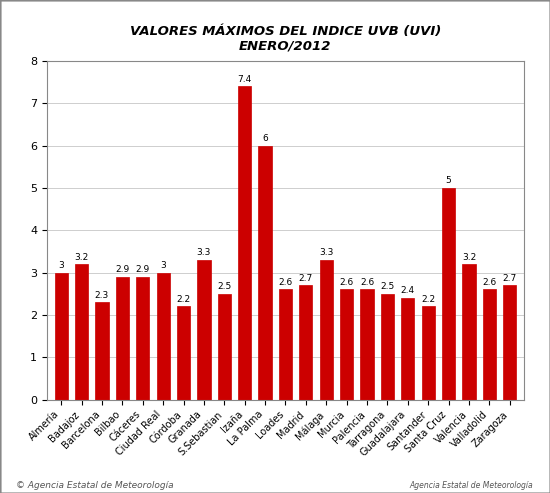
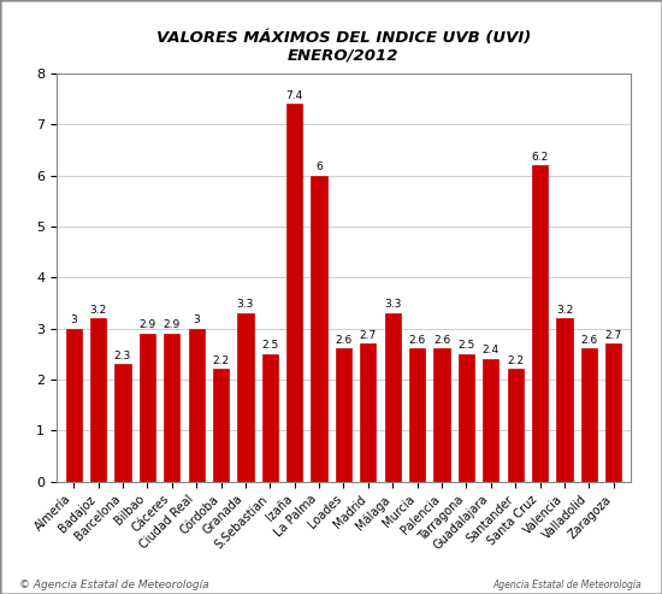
Santa Cruz: 5 -> 6.2
